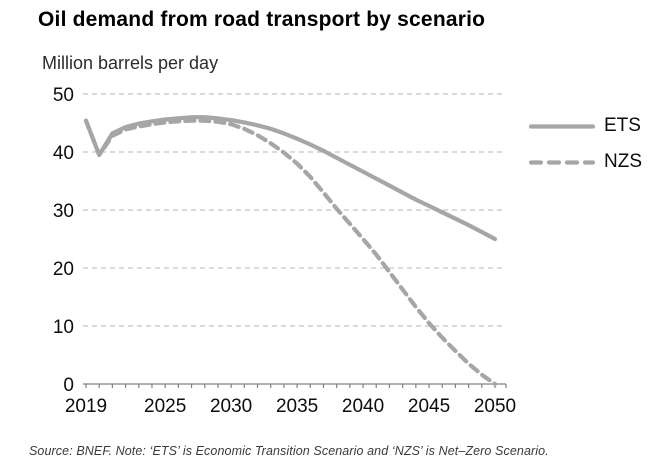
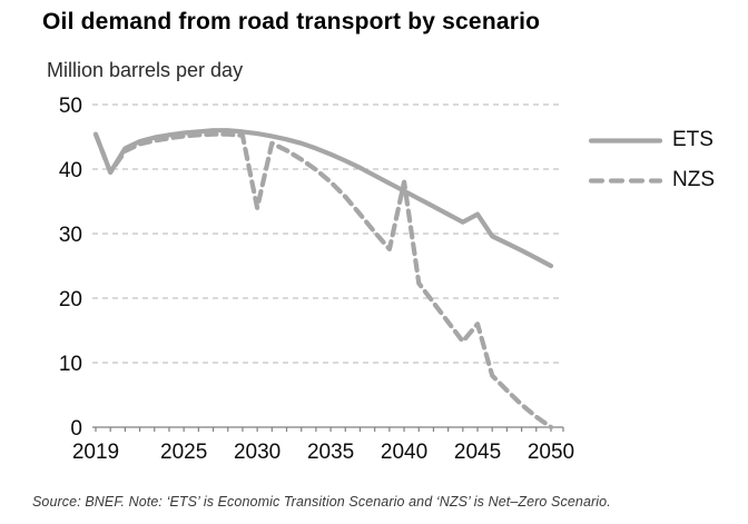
NZS/2030: 45 -> 34
NZS/2040: 25 -> 38
ETS/2045: 31 -> 33
NZS/2045: 10 -> 16
